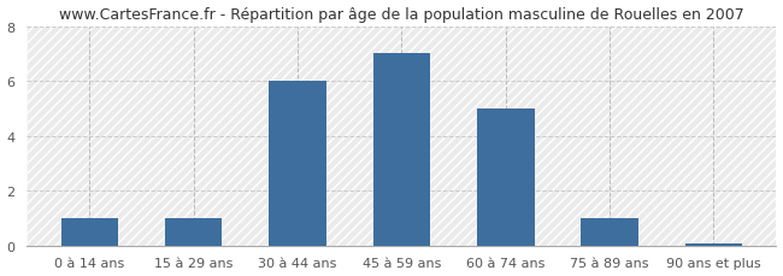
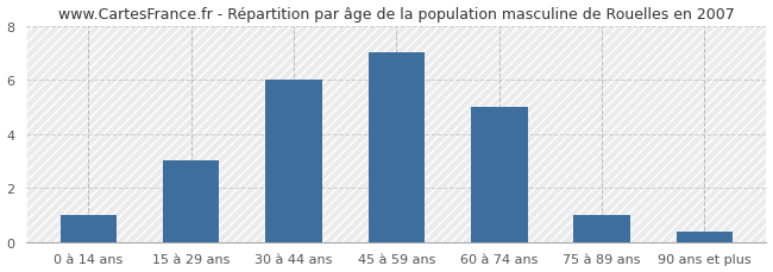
15 à 29 ans: 1.00 -> 3.00
90 ans et plus: 0.07 -> 0.40
